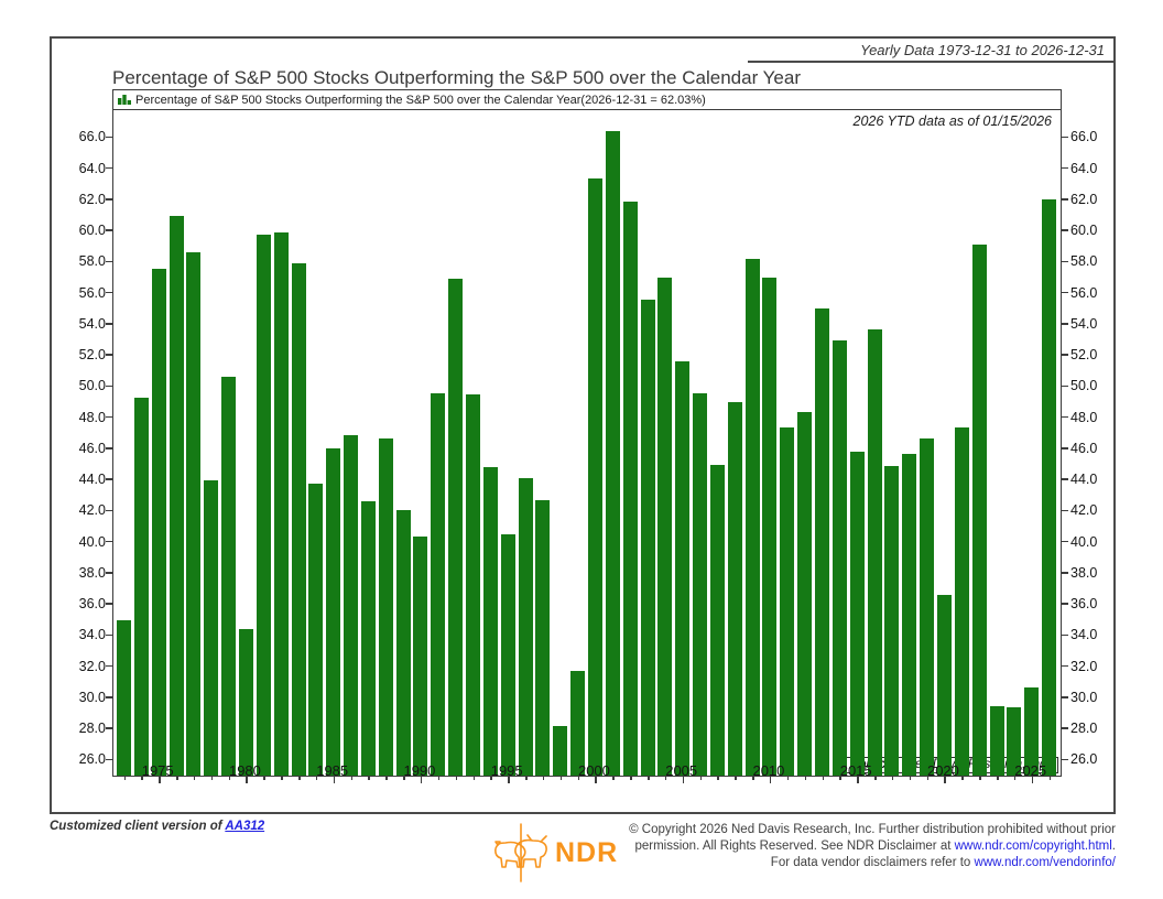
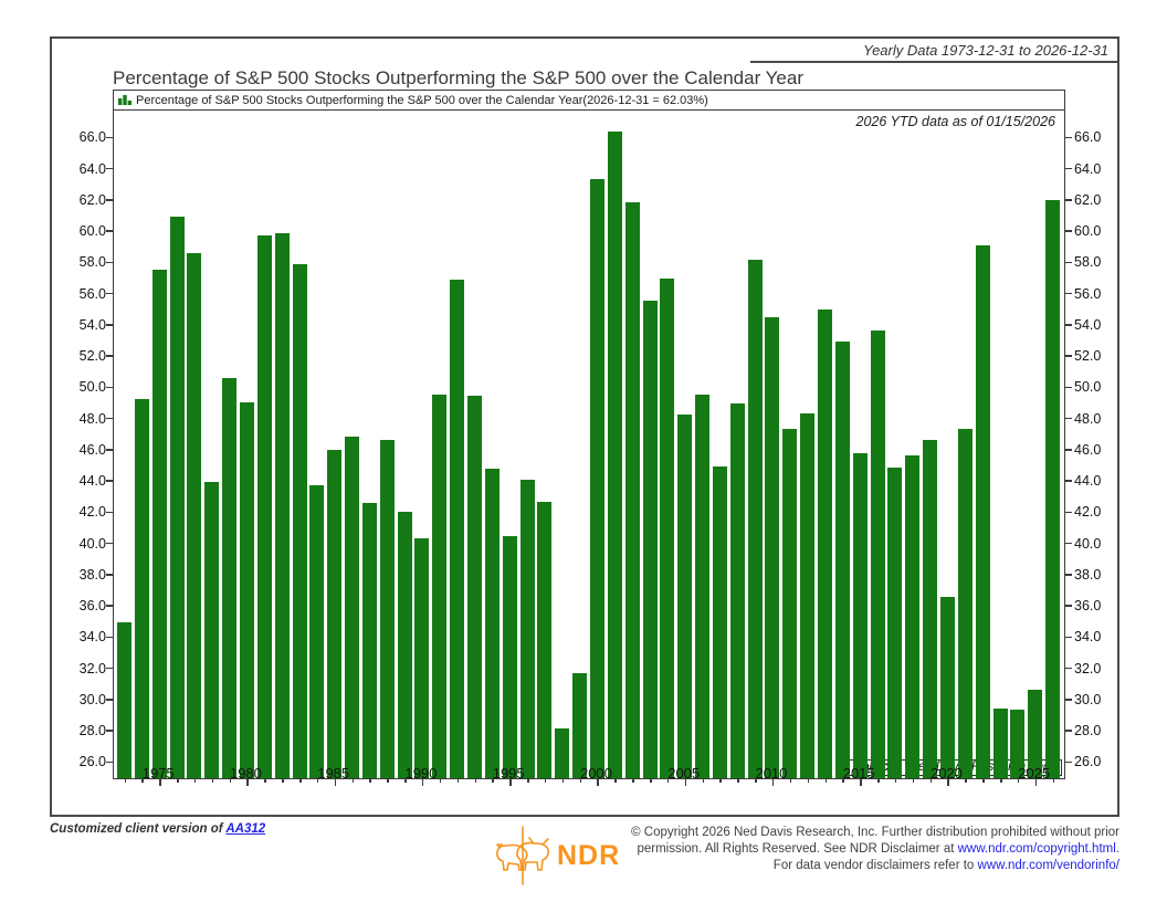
1980: 34.4 -> 49.1
2005: 51.6 -> 48.3
2010: 57.0 -> 54.5
